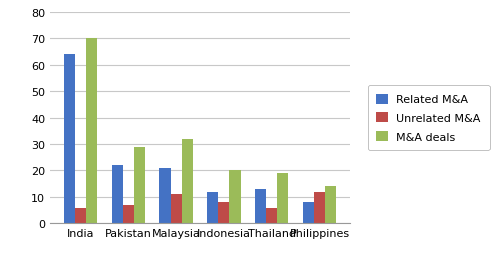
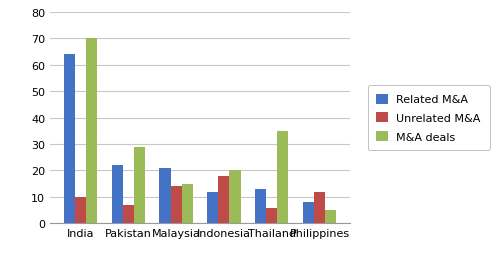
Unrelated M&A/India: 6 -> 10
Unrelated M&A/Malaysia: 11 -> 14
M&A deals/Malaysia: 32 -> 15
Unrelated M&A/Indonesia: 8 -> 18
M&A deals/Thailand: 19 -> 35
M&A deals/Philippines: 14 -> 5
